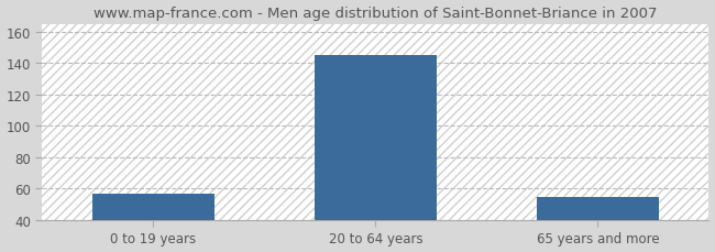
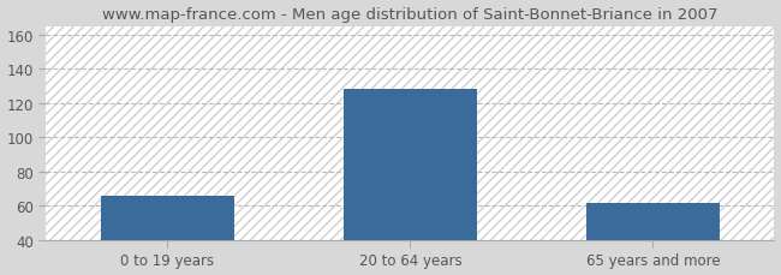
0 to 19 years: 57 -> 66
20 to 64 years: 145 -> 128
65 years and more: 55 -> 62
